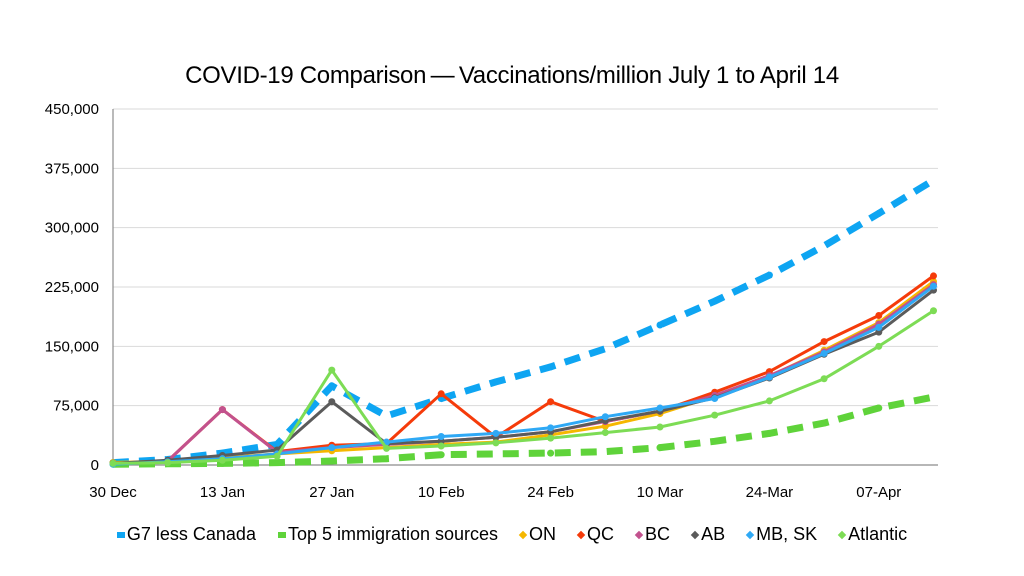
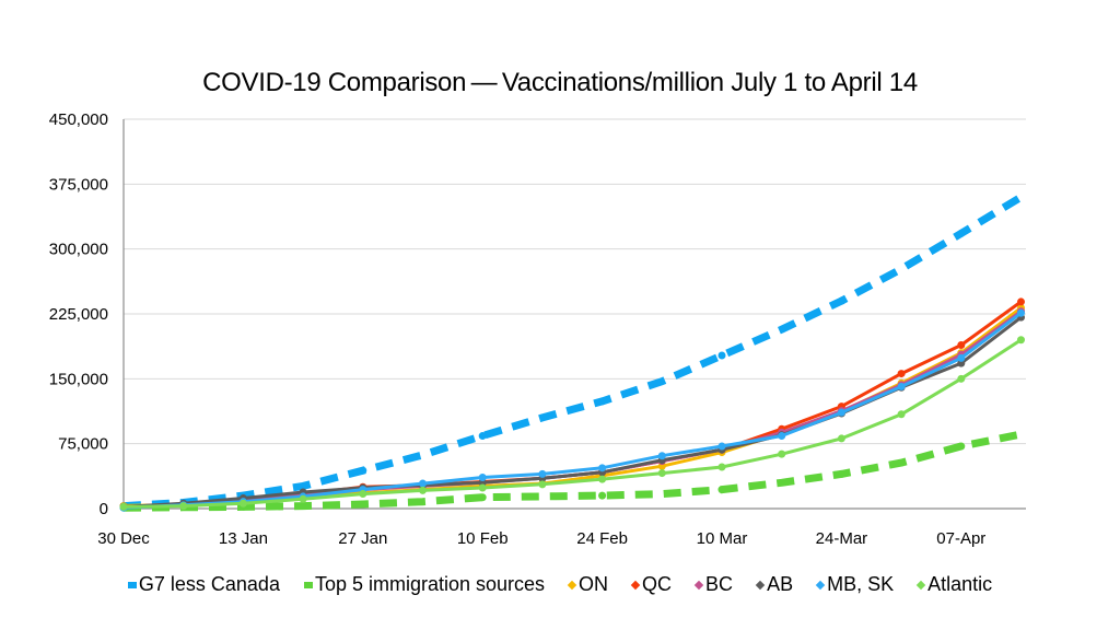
QC/13 Jan: 70000 -> 10000
BC/13 Jan: 70000 -> 10000
G7 less Canada/27 Jan: 100000 -> 40000
AB/27 Jan: 80000 -> 20000
Atlantic/27 Jan: 120000 -> 20000
QC/10 Feb: 90000 -> 30000
QC/24 Feb: 80000 -> 40000
